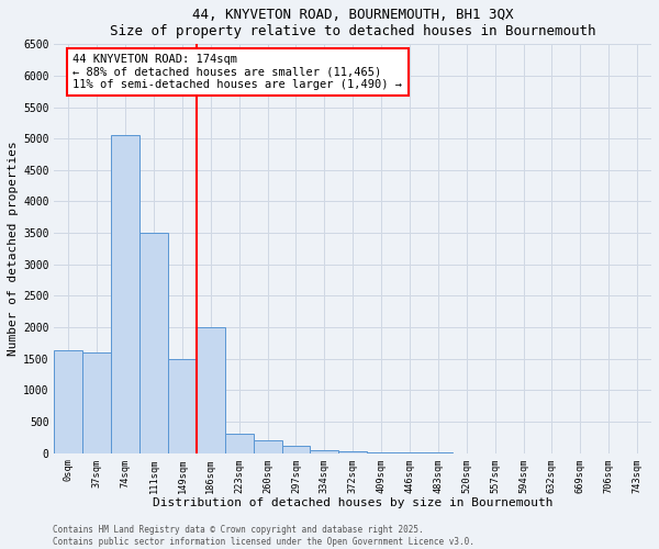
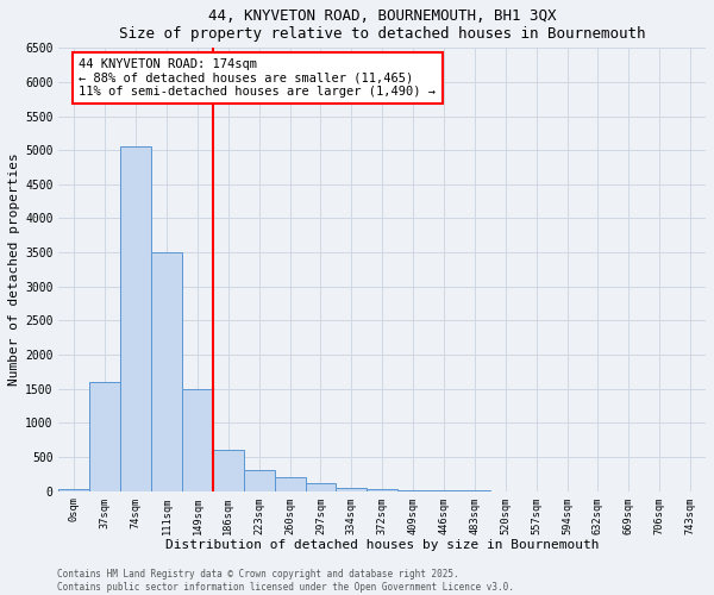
0sqm: 1640 -> 30
186sqm: 2000 -> 600
